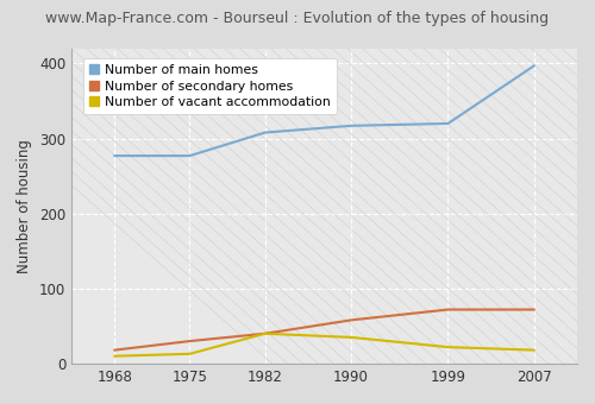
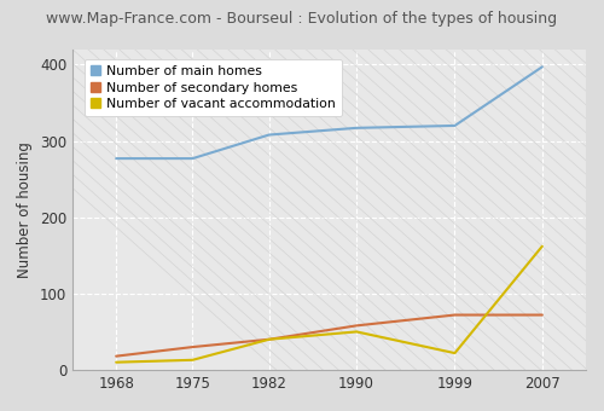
Number of vacant accommodation/1990: 35 -> 50
Number of vacant accommodation/2007: 18 -> 162
